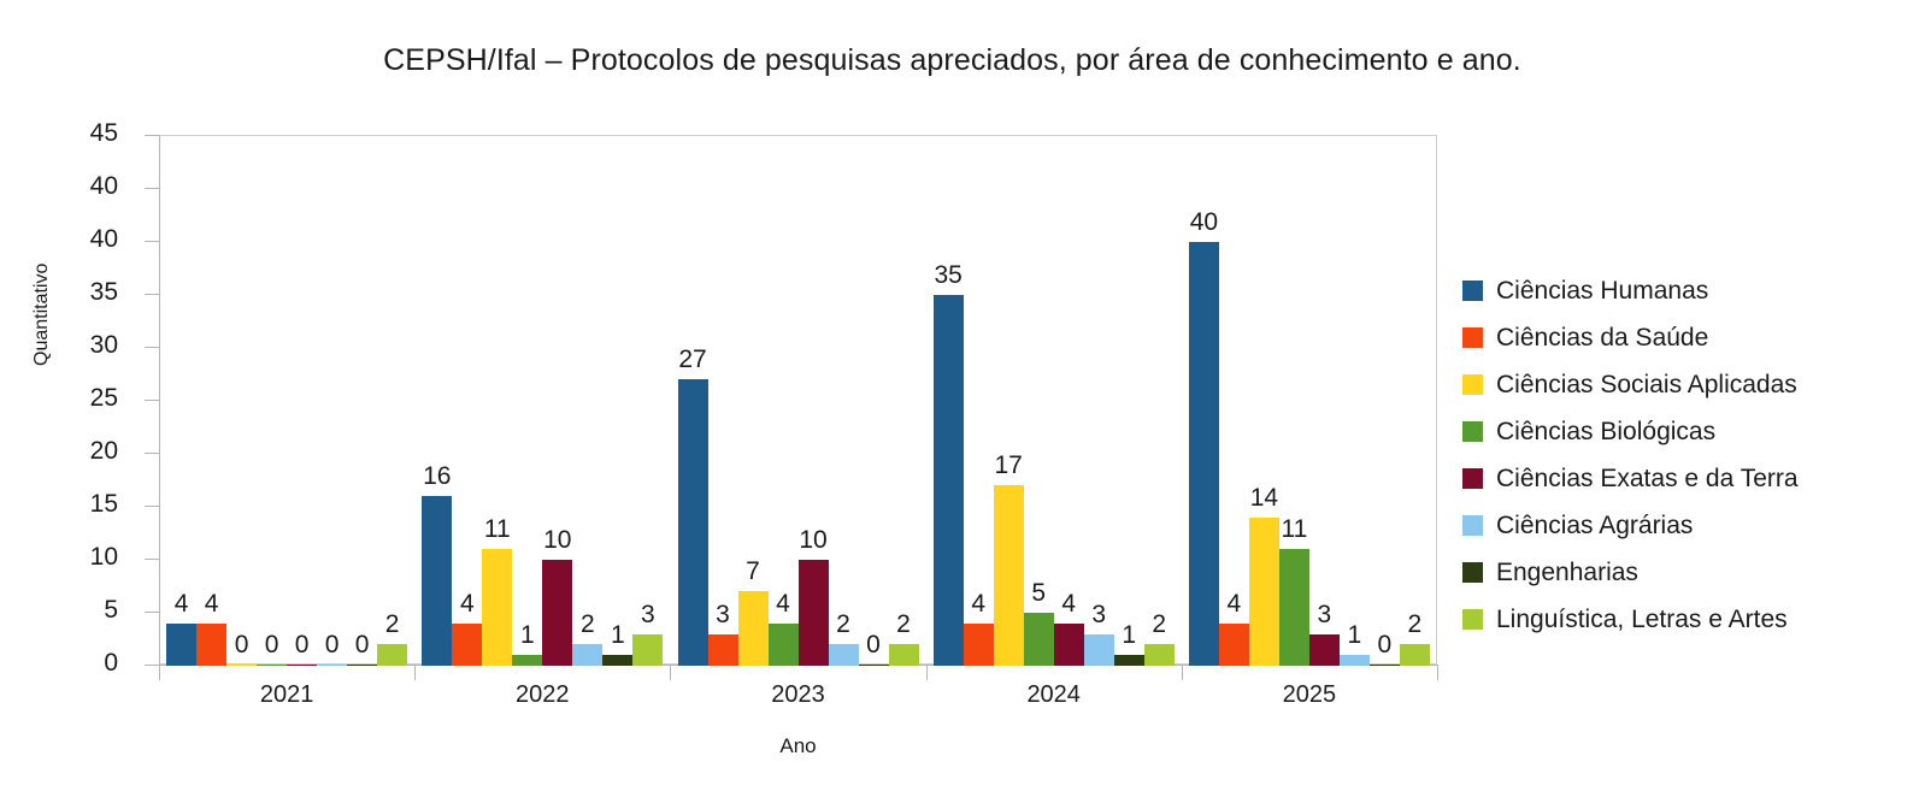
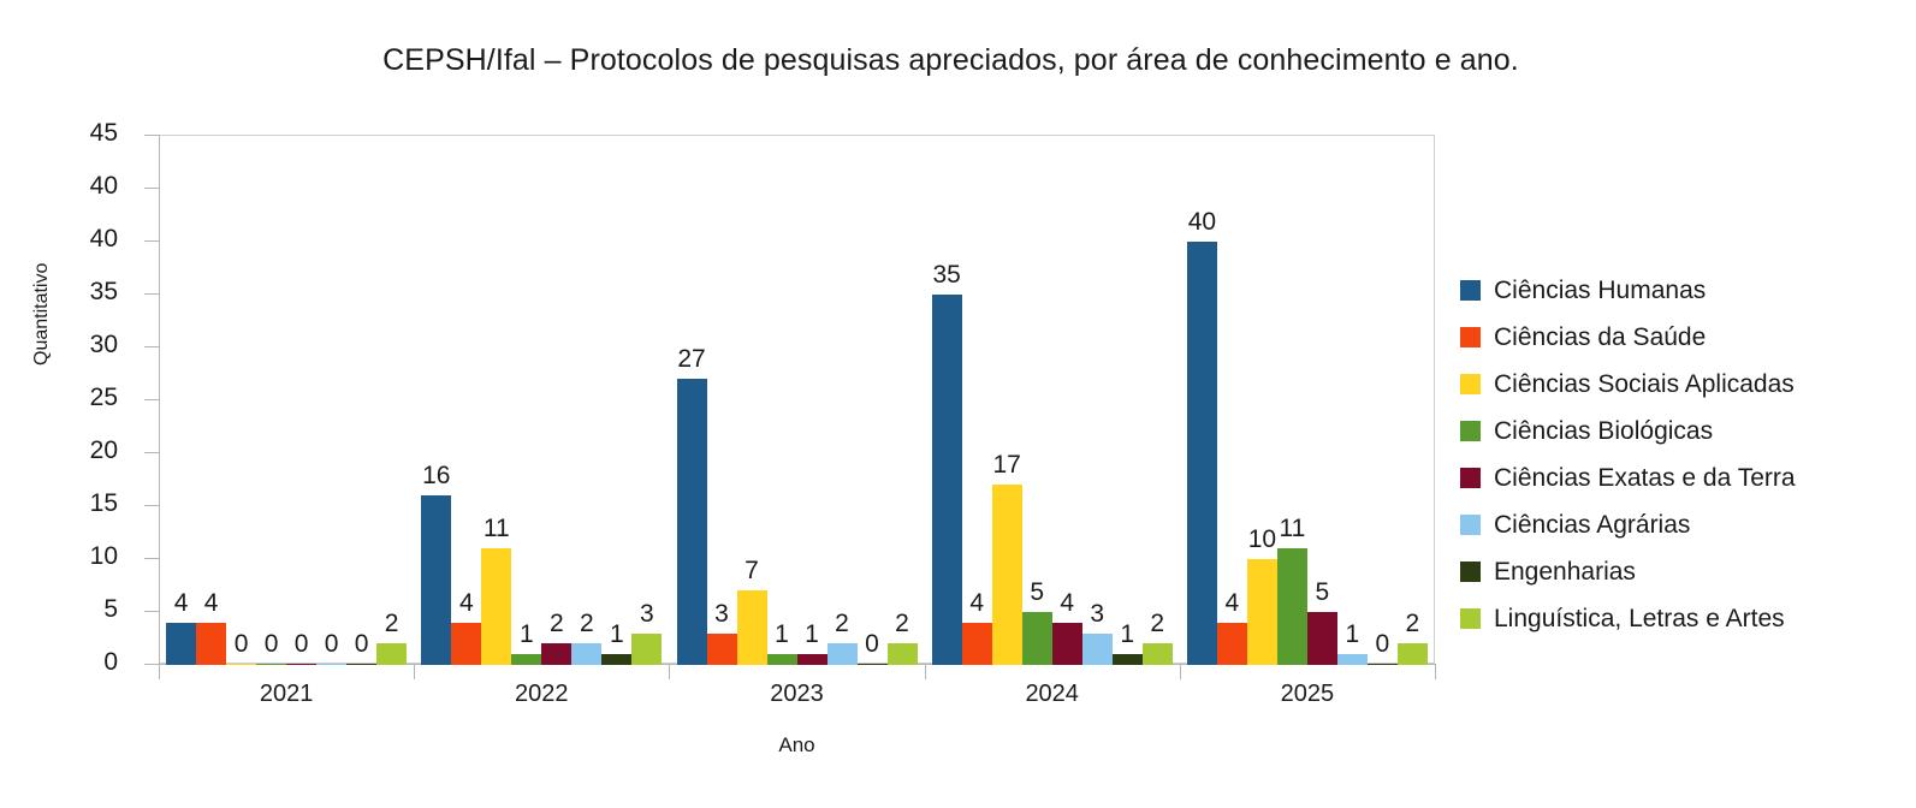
Ciências Exatas e da Terra/2022: 10 -> 2
Ciências Biológicas/2023: 4 -> 1
Ciências Exatas e da Terra/2023: 10 -> 1
Ciências Sociais Aplicadas/2025: 14 -> 10
Ciências Exatas e da Terra/2025: 3 -> 5
